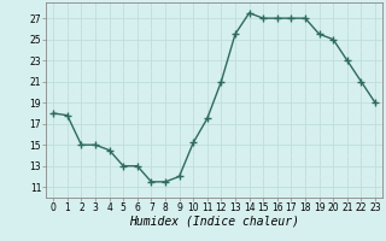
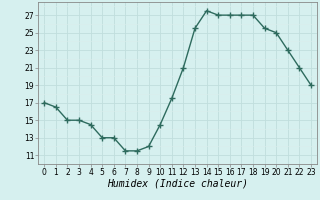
0: 18.0 -> 17.0
1: 17.8 -> 16.5
10: 15.2 -> 14.5
